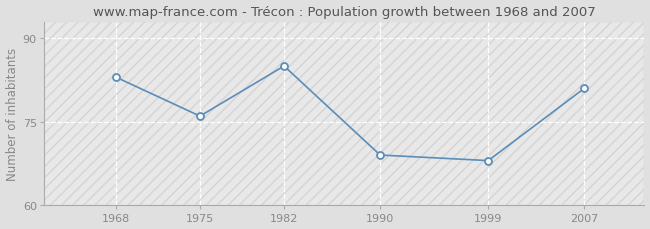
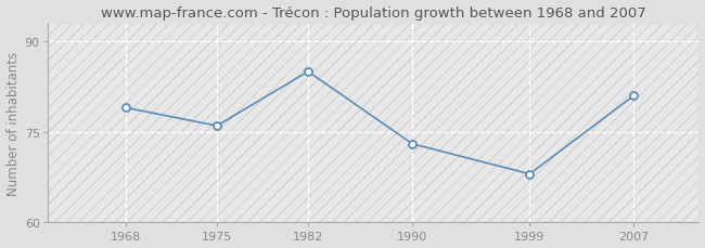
1968: 83 -> 79
1990: 69 -> 73
